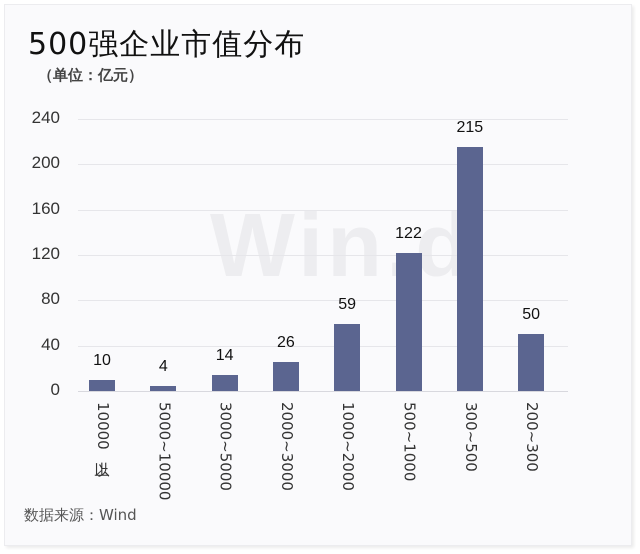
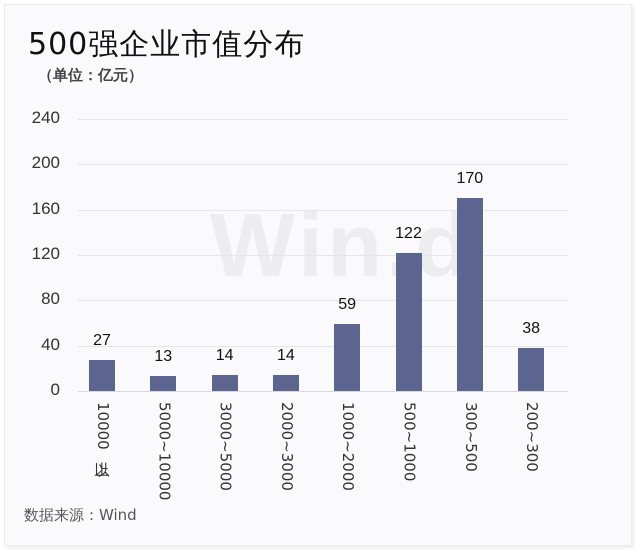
10000以上: 10 -> 27
5000~10000: 4 -> 13
2000~3000: 26 -> 14
300~500: 215 -> 170
200~300: 50 -> 38
